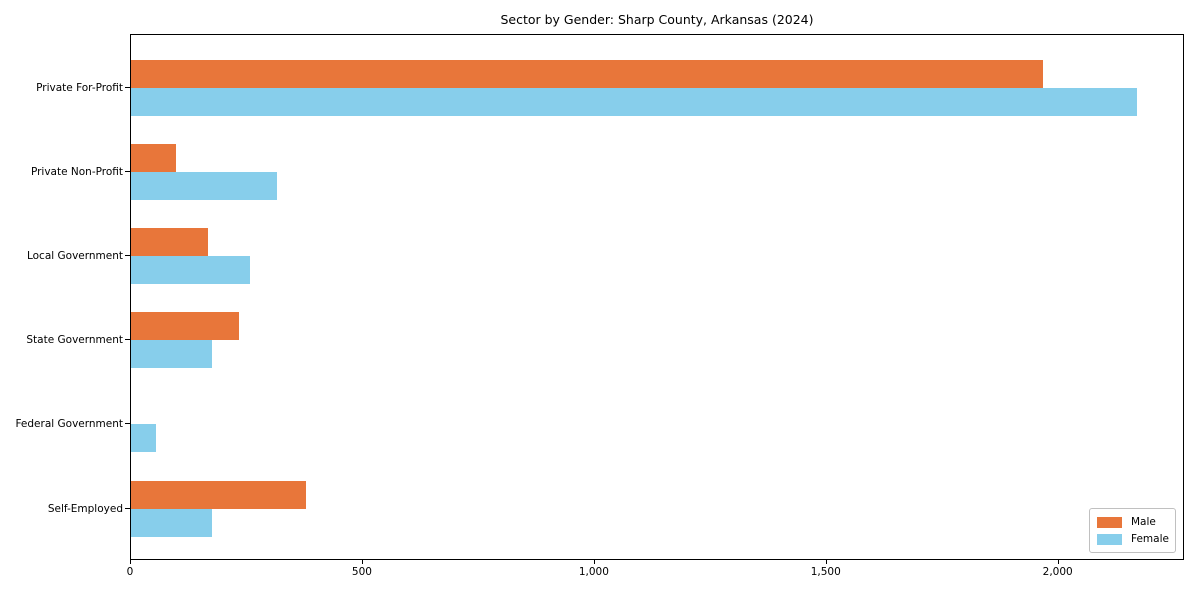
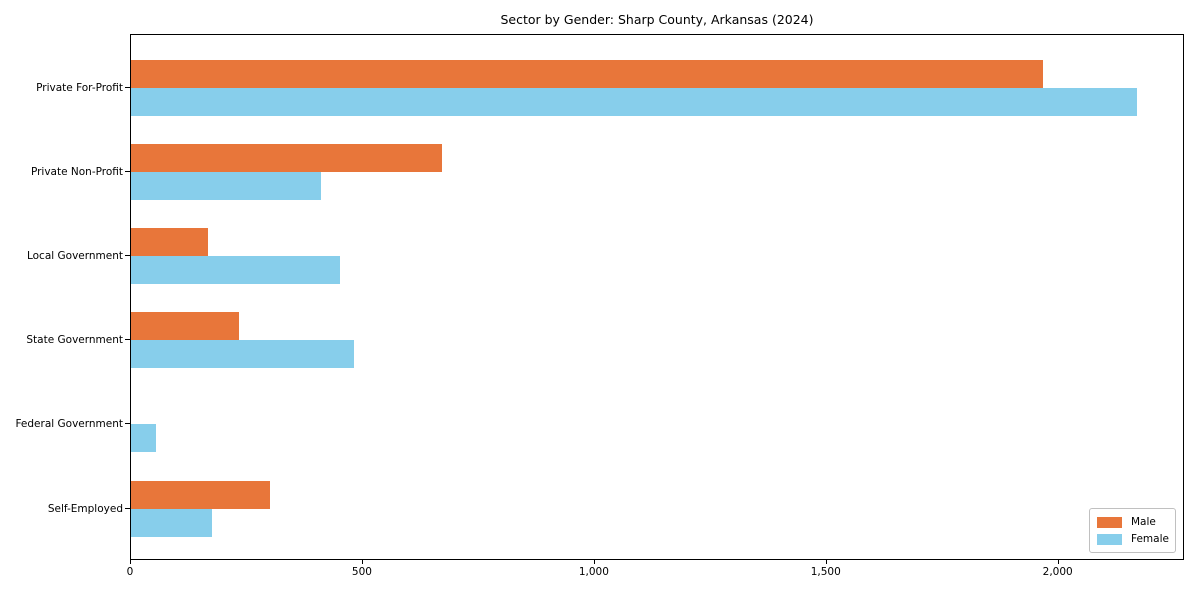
Male/Private Non-Profit: 100 -> 670
Female/Private Non-Profit: 320 -> 410
Female/Local Government: 260 -> 450
Female/State Government: 180 -> 480
Male/Self-Employed: 380 -> 300
